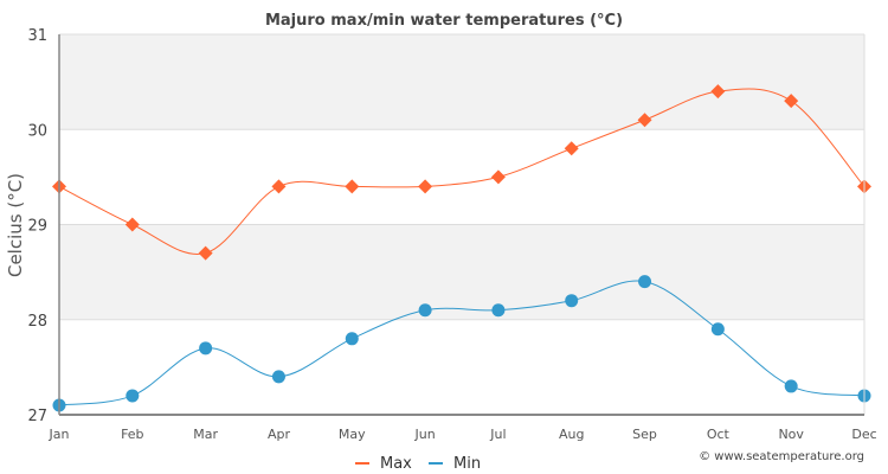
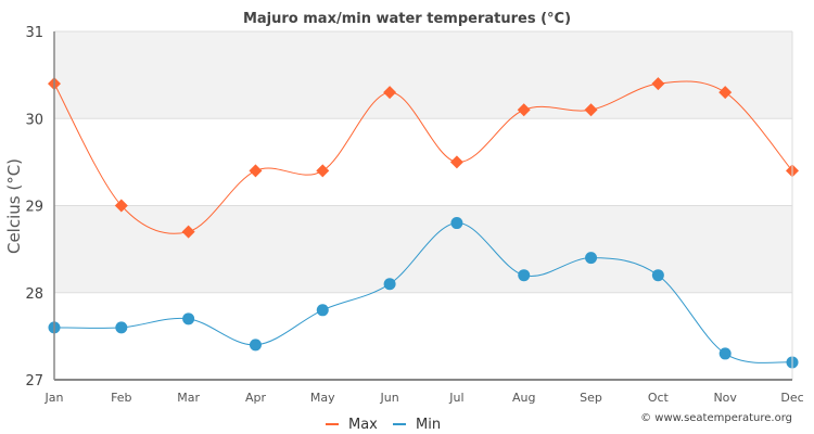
Max/Jan: 29.4 -> 30.4
Min/Jan: 27.1 -> 27.6
Min/Feb: 27.2 -> 27.6
Max/Jun: 29.4 -> 30.3
Min/Jul: 28.1 -> 28.8
Max/Aug: 29.8 -> 30.1
Min/Oct: 27.9 -> 28.2
